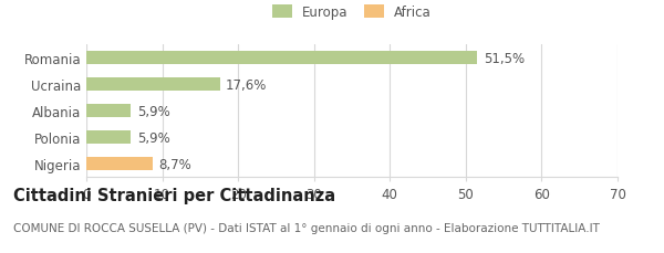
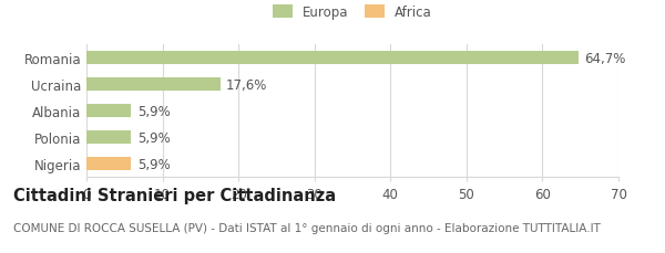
Romania: 51,5% -> 64,7%
Nigeria: 8,7% -> 5,9%
